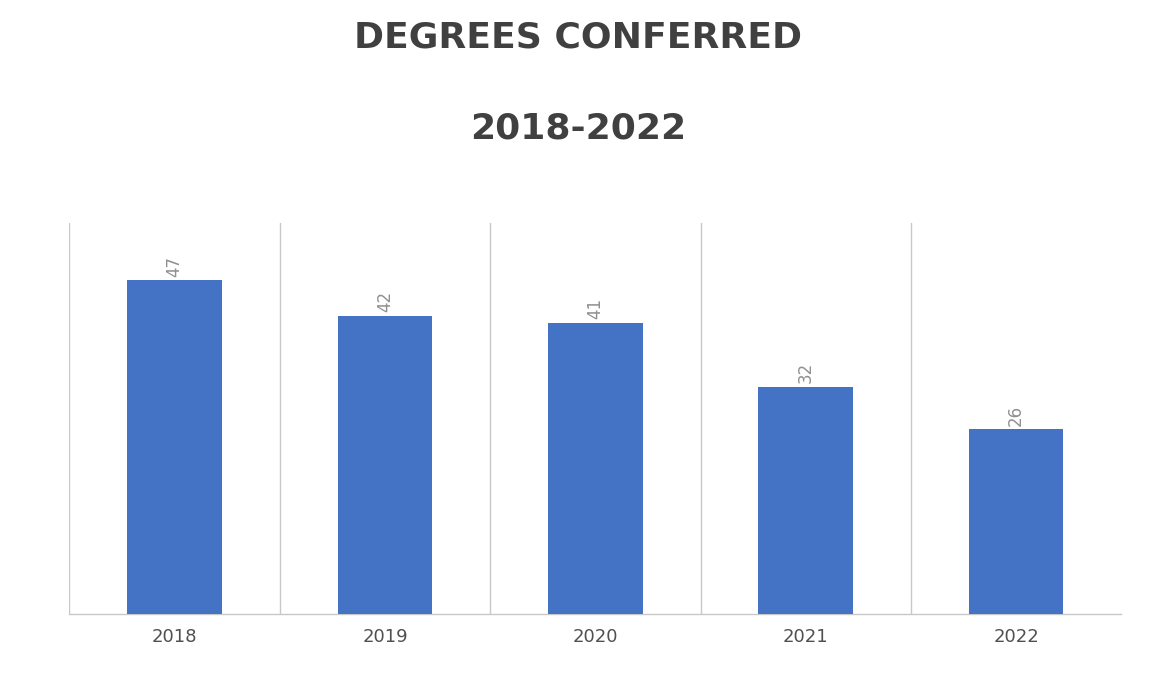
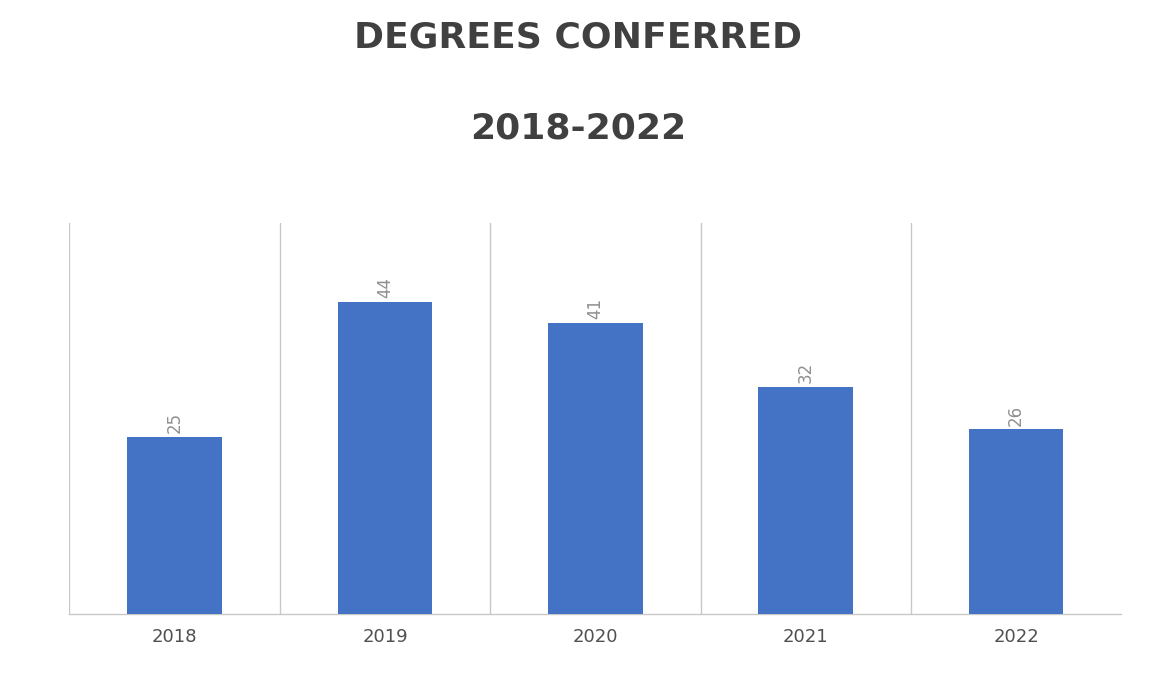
2018: 47 -> 25
2019: 42 -> 44
